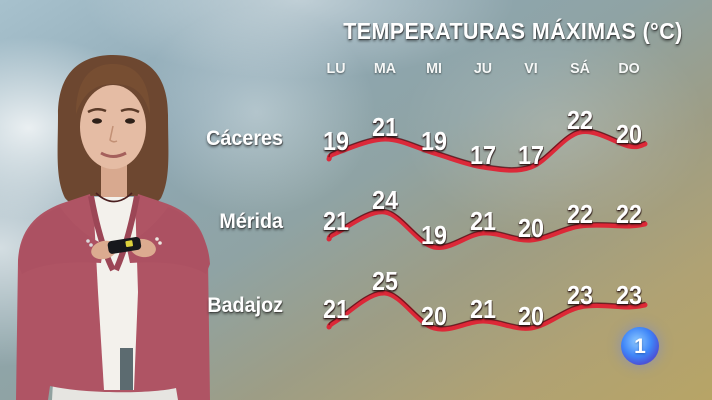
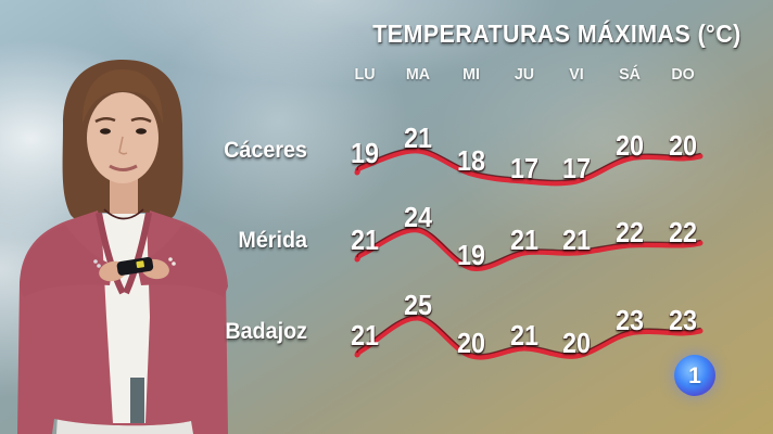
Cáceres/MI: 19 -> 18
Mérida/VI: 20 -> 21
Cáceres/SÁ: 22 -> 20
